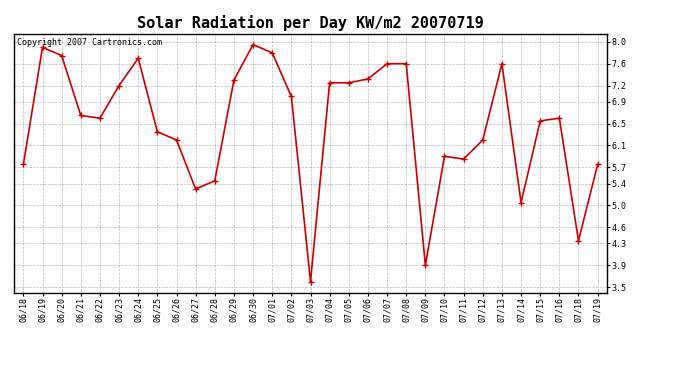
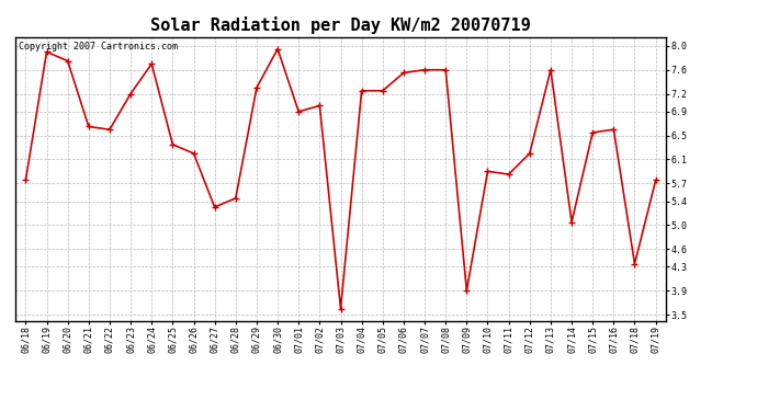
07/01: 7.80 -> 6.90
07/06: 7.32 -> 7.55
